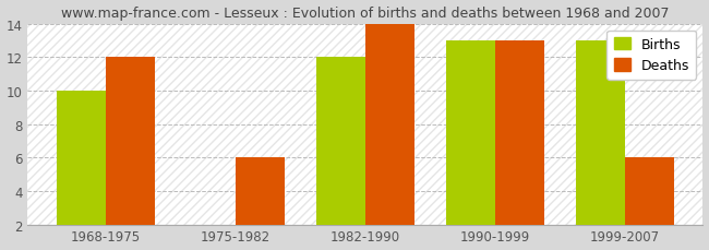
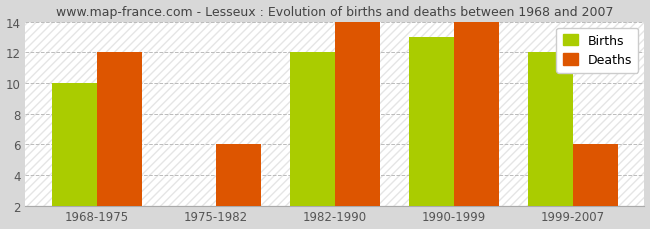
Deaths/1990-1999: 13 -> 14
Births/1999-2007: 13 -> 12
